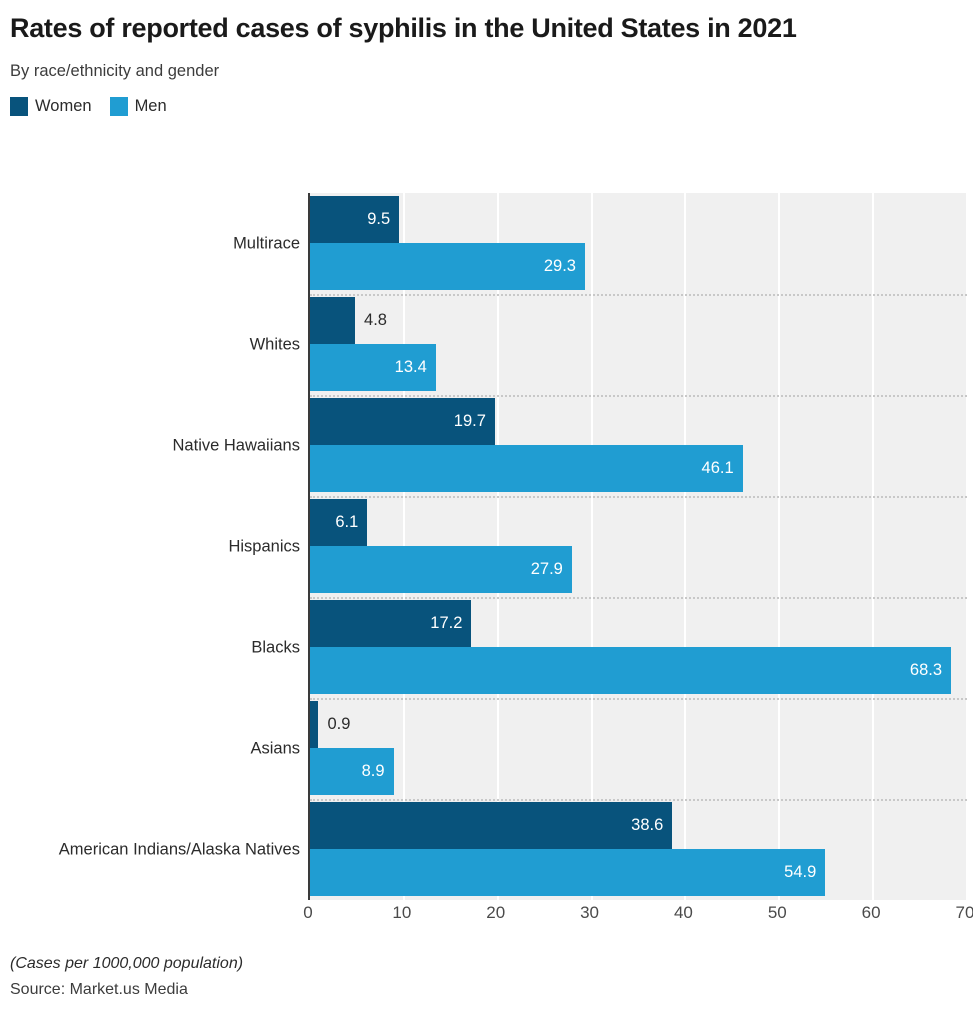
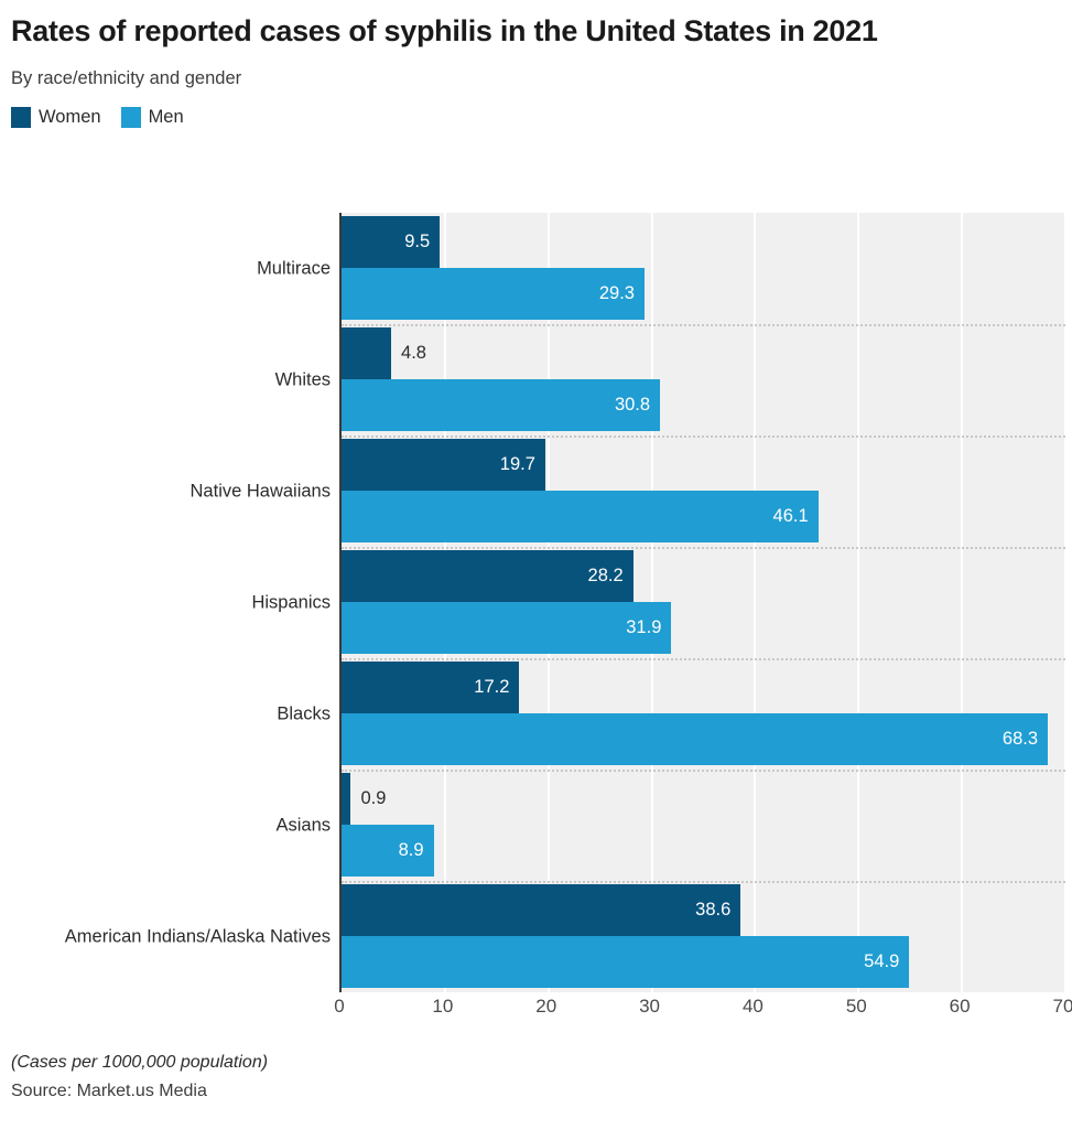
Men/Whites: 13.4 -> 30.8
Women/Hispanics: 6.1 -> 28.2
Men/Hispanics: 27.9 -> 31.9
